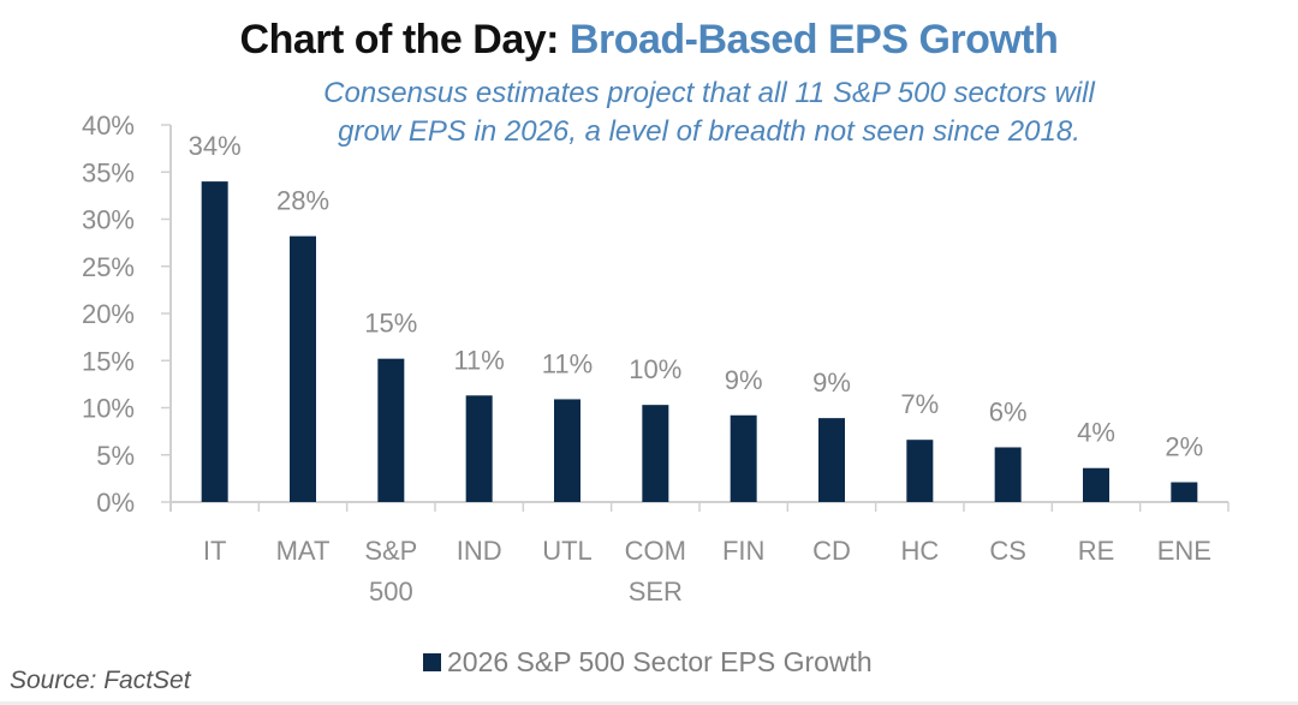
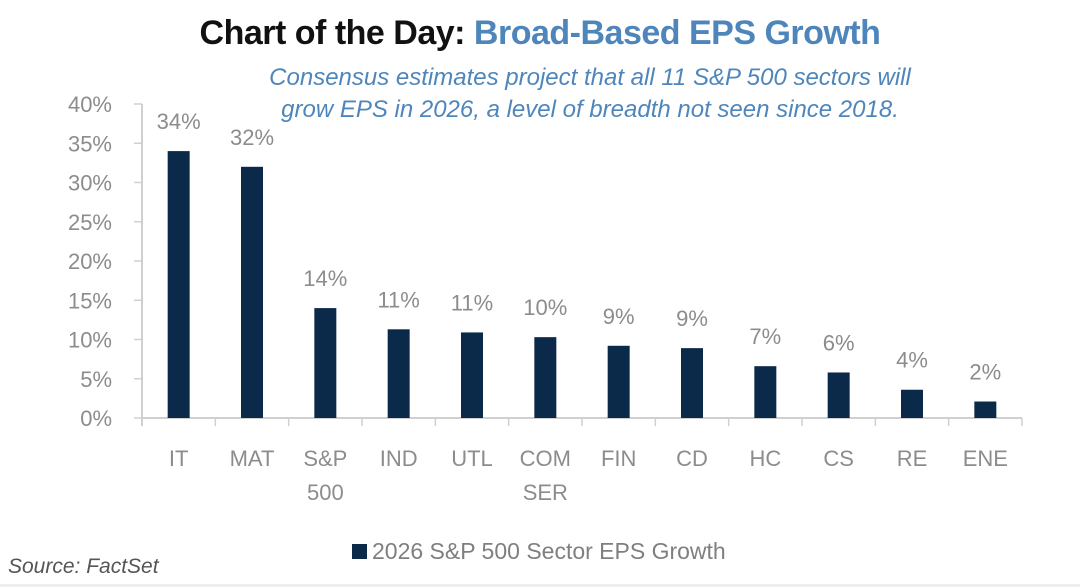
MAT: 28% -> 32%
S&P 500: 15% -> 14%
